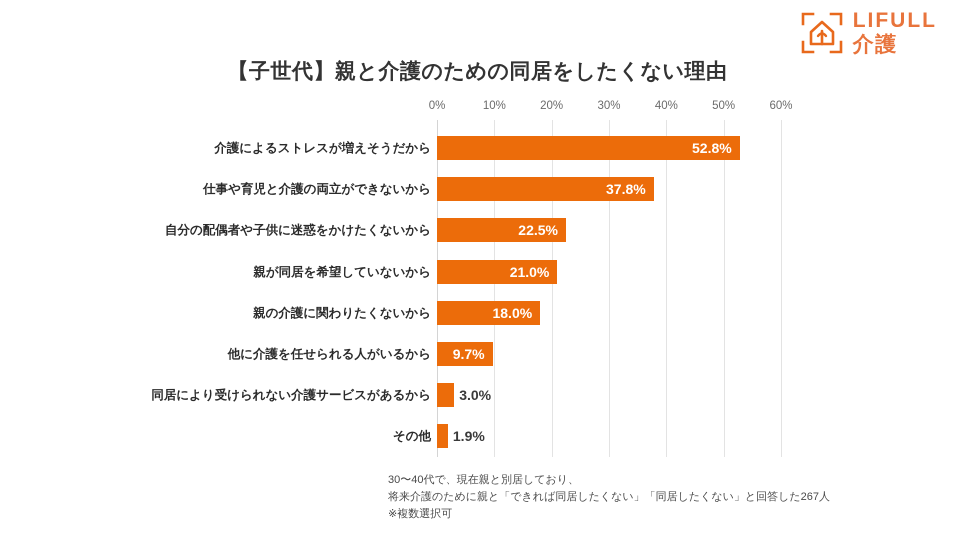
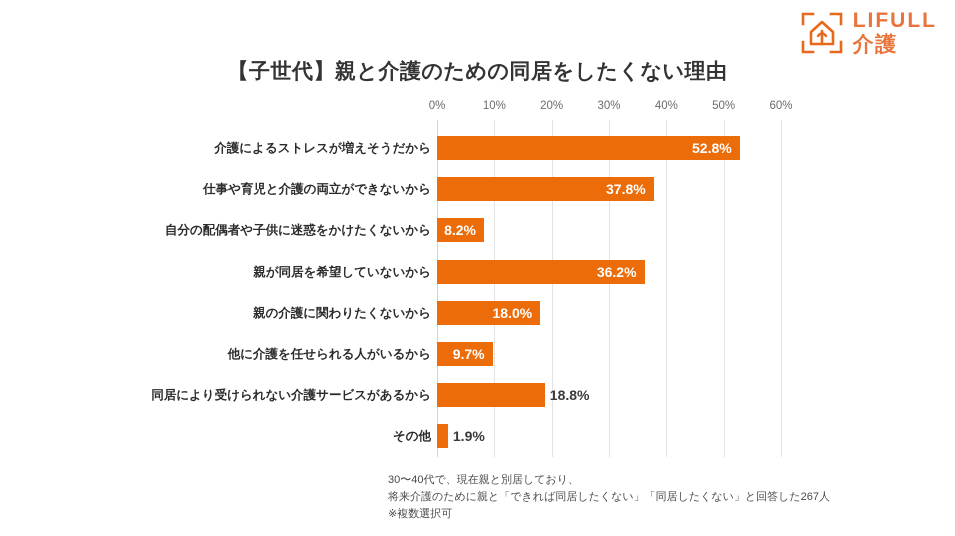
自分の配偶者や子供に迷惑をかけたくないから: 22.5% -> 8.2%
親が同居を希望していないから: 21.0% -> 36.2%
同居により受けられない介護サービスがあるから: 3.0% -> 18.8%
